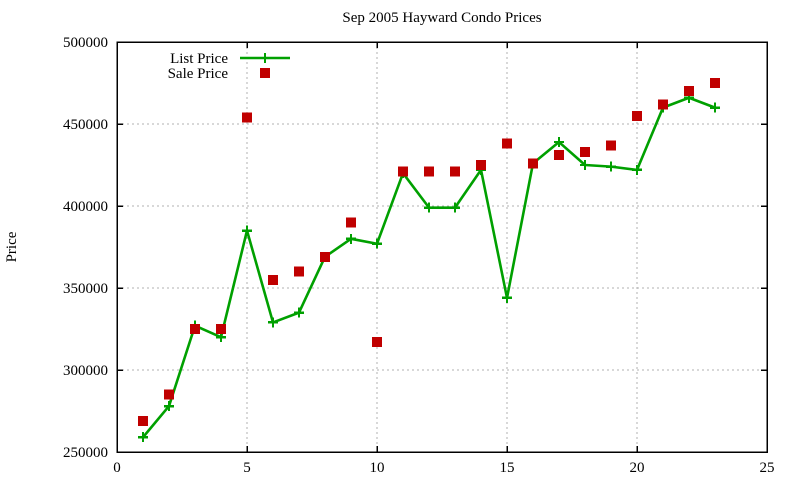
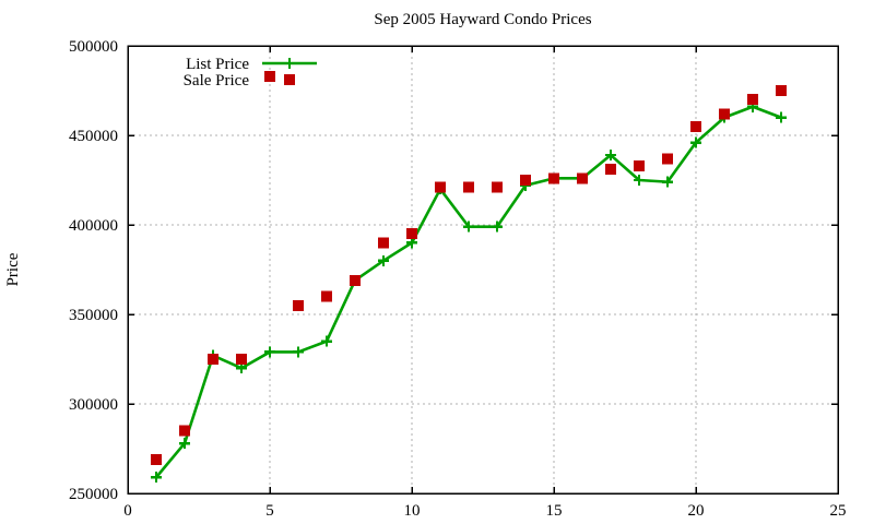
List Price/5: 385000 -> 329000
Sale Price/5: 454000 -> 483000
List Price/10: 377000 -> 390000
Sale Price/10: 317000 -> 395000
List Price/15: 344000 -> 426000
Sale Price/15: 438000 -> 426000
List Price/20: 422000 -> 446000
